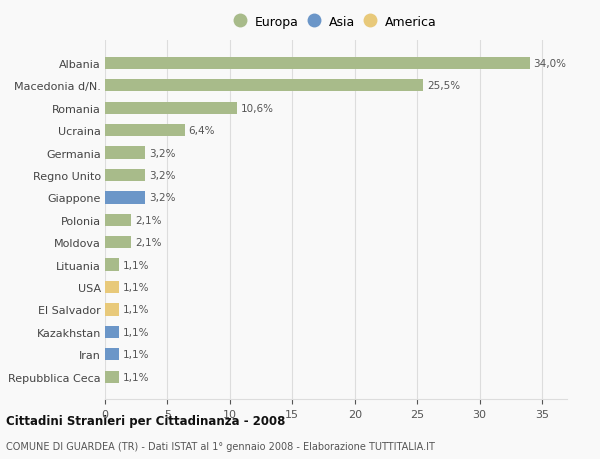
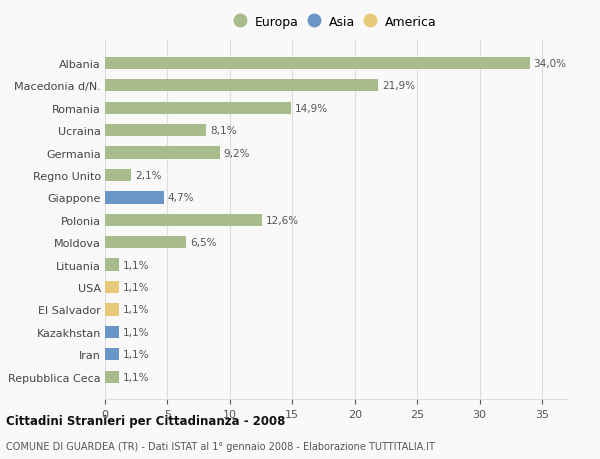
Macedonia d/N.: 25,5% -> 21,9%
Romania: 10,6% -> 14,9%
Ucraina: 6,4% -> 8,1%
Germania: 3,2% -> 9,2%
Regno Unito: 3,2% -> 2,1%
Giappone: 3,2% -> 4,7%
Polonia: 2,1% -> 12,6%
Moldova: 2,1% -> 6,5%
